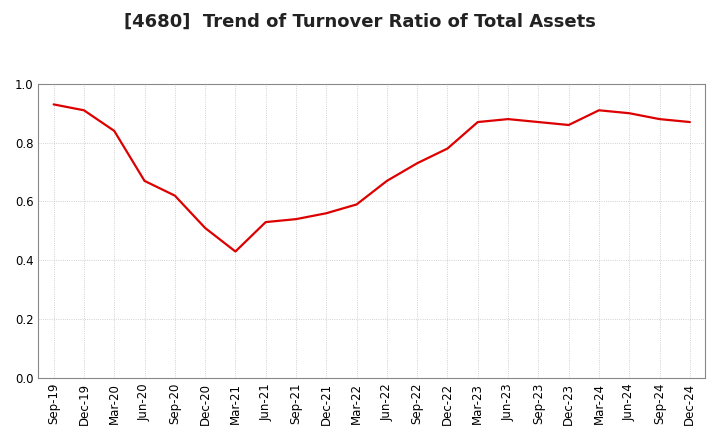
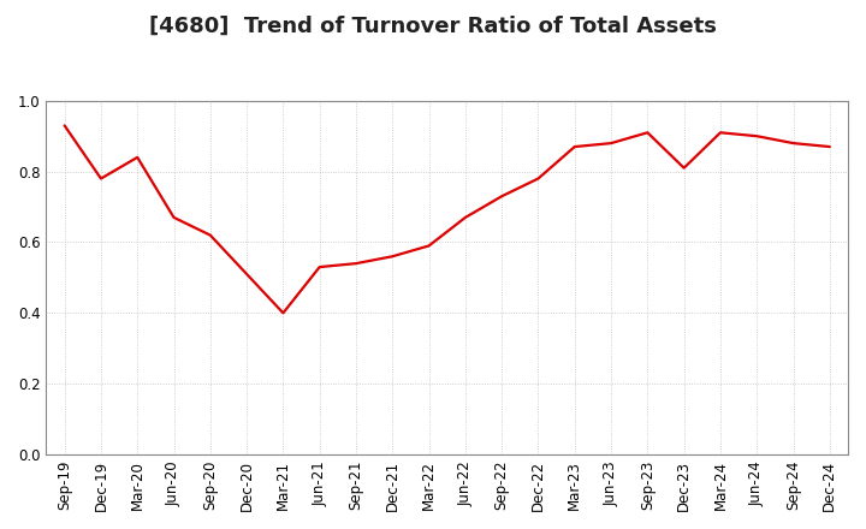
Dec-19: 0.91 -> 0.78
Mar-21: 0.43 -> 0.40
Sep-23: 0.87 -> 0.91
Dec-23: 0.86 -> 0.81
